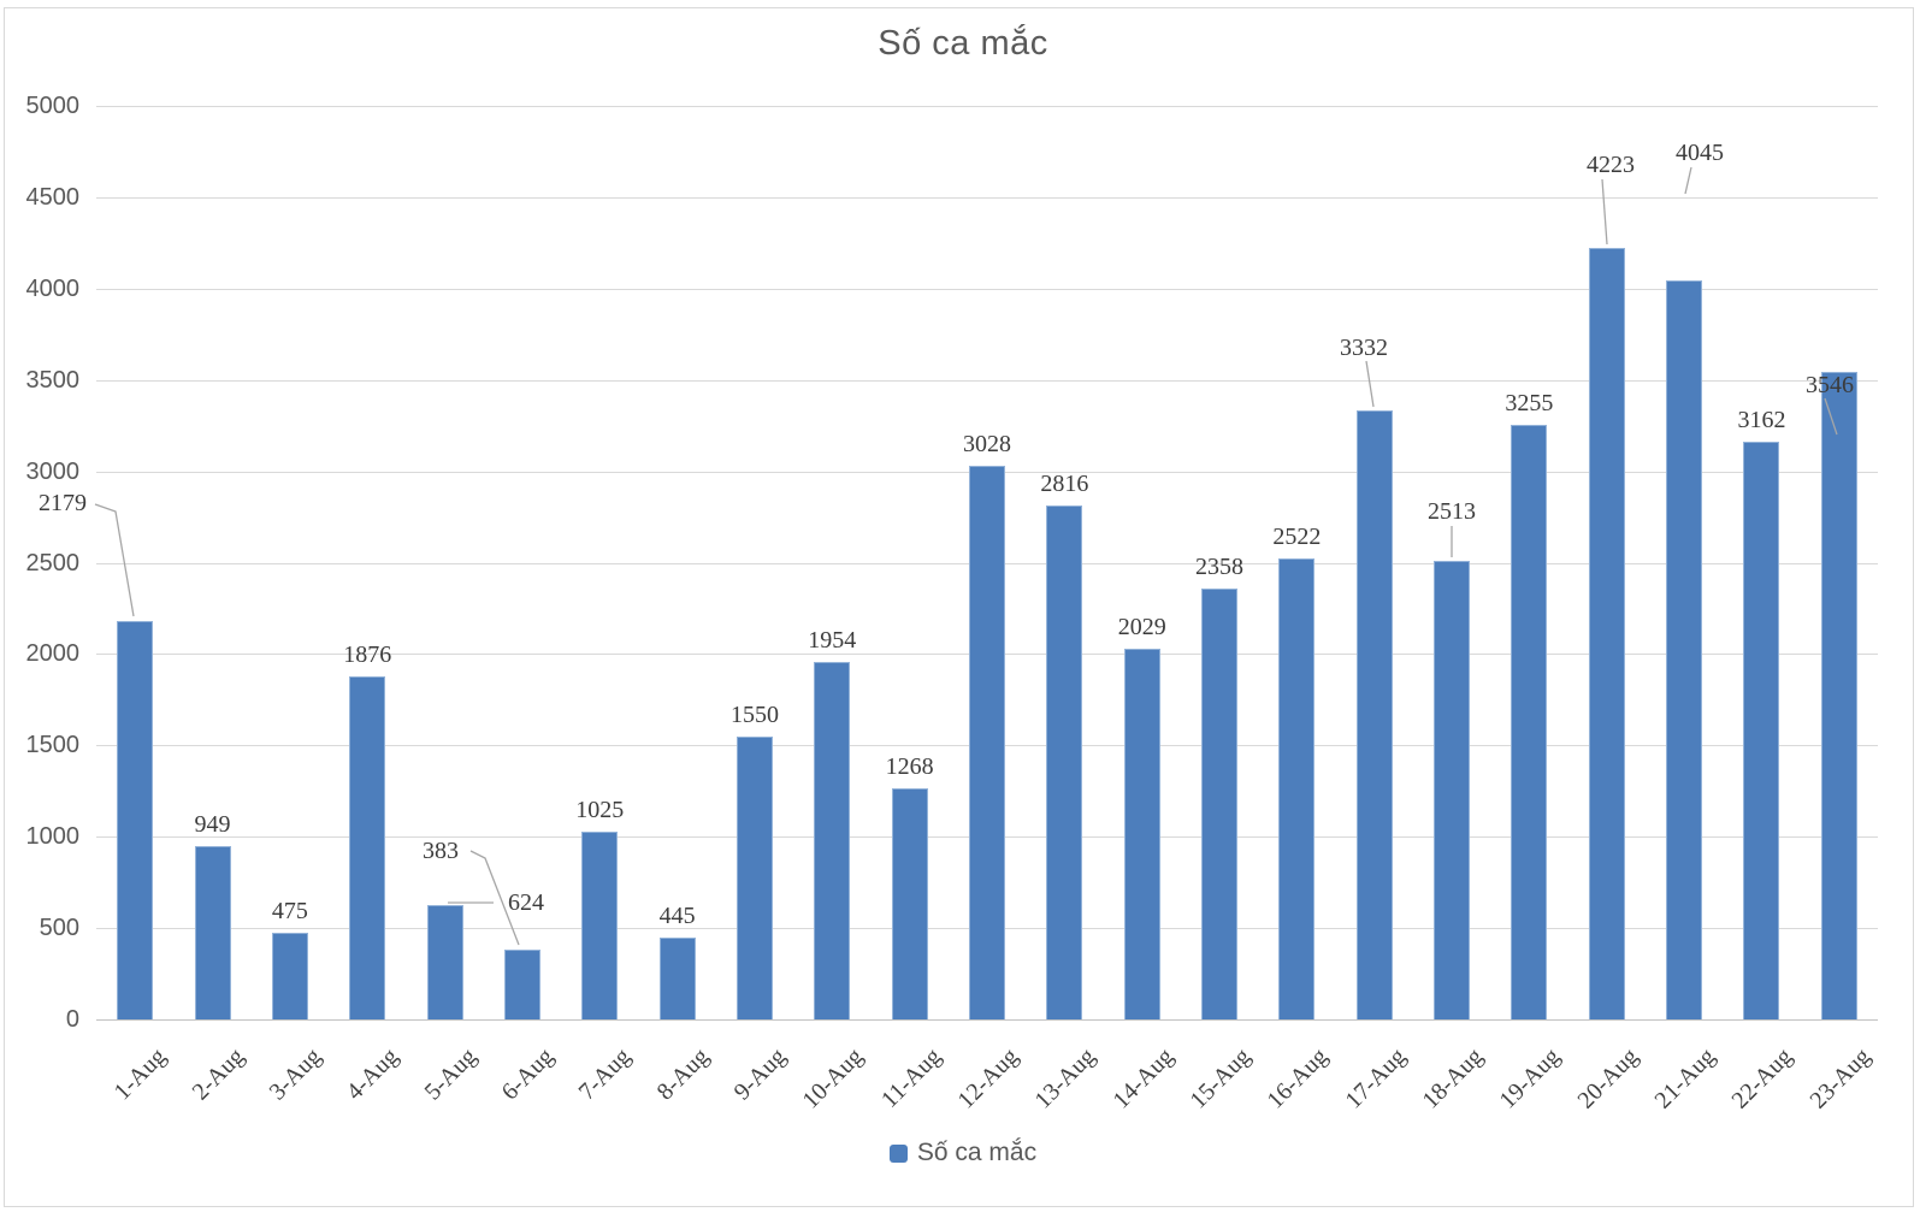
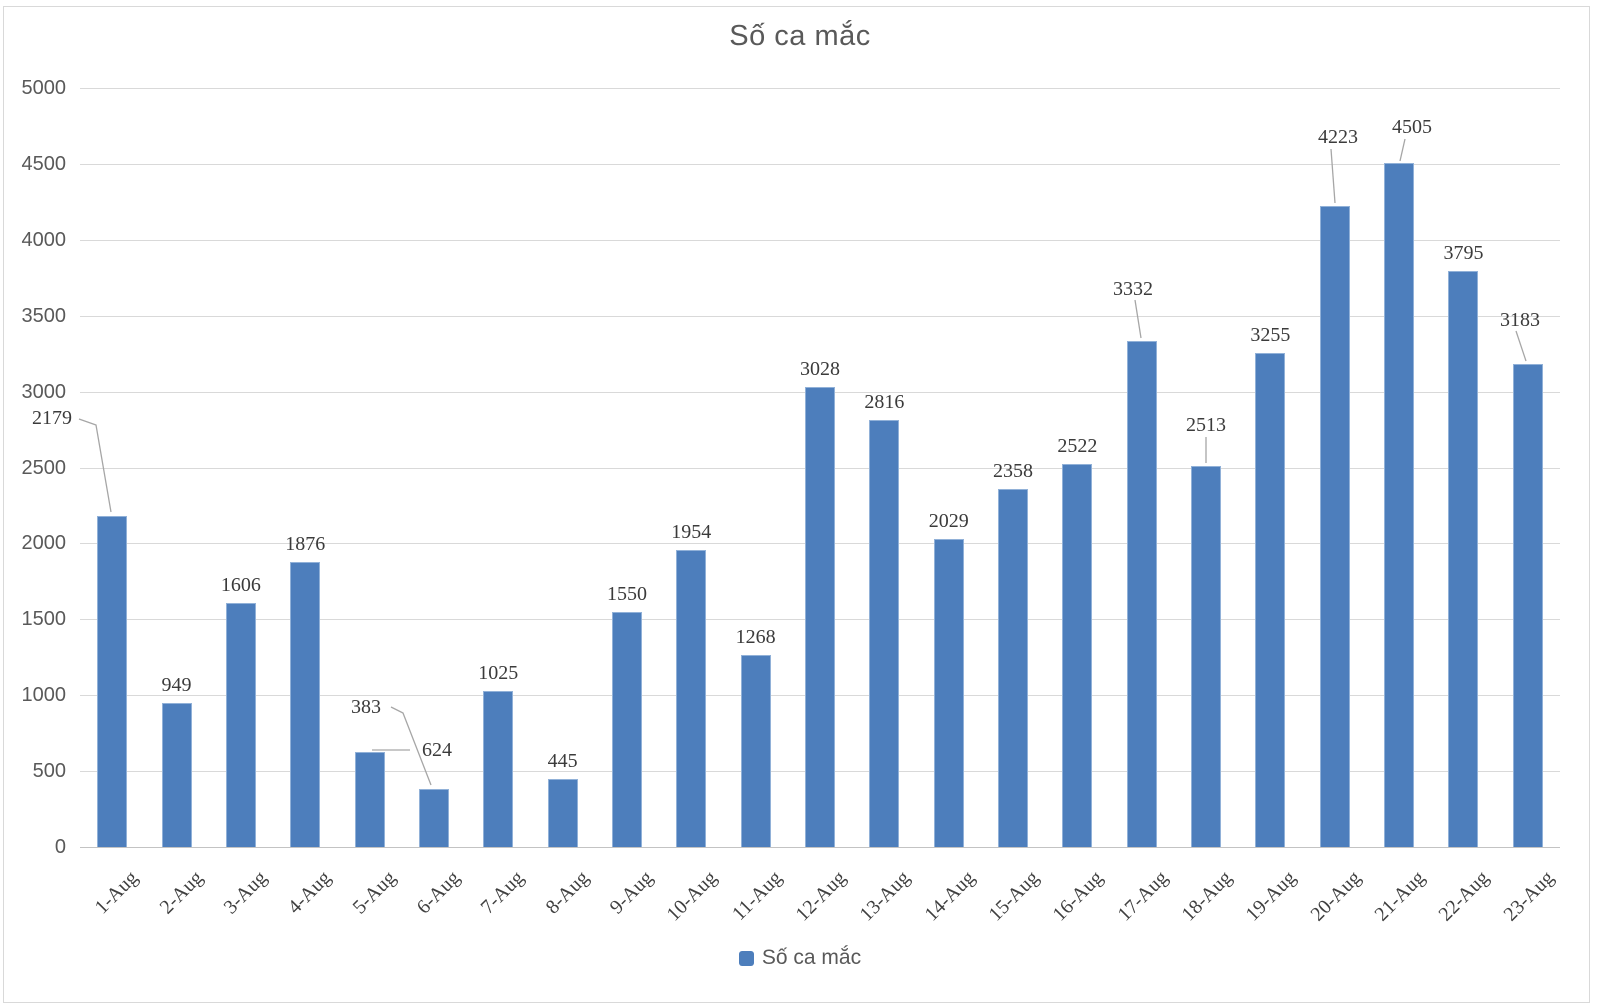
3-Aug: 475 -> 1606
21-Aug: 4045 -> 4505
22-Aug: 3162 -> 3795
23-Aug: 3546 -> 3183
